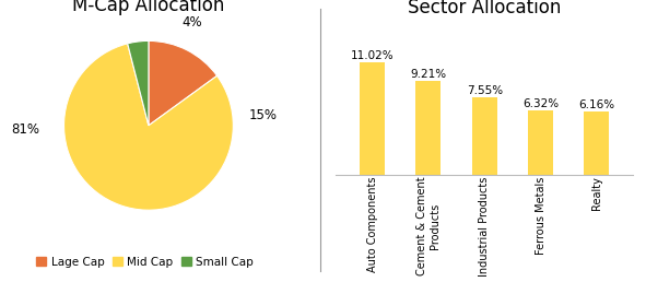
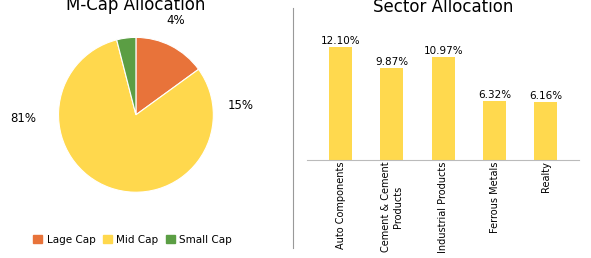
Auto Components: 11.02% -> 12.10%
Cement & Cement Products: 9.21% -> 9.87%
Industrial Products: 7.55% -> 10.97%
